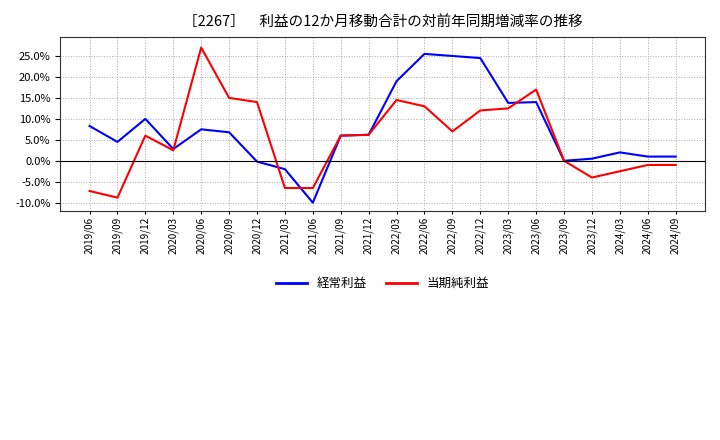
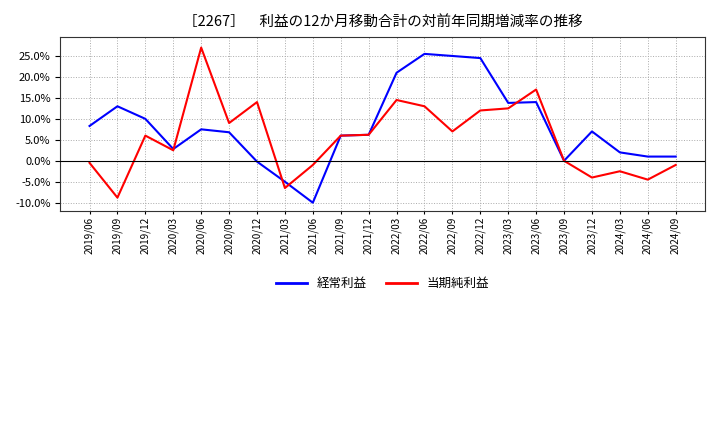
当期純利益/2019/06: -7.2% -> -0.5%
経常利益/2019/09: 4.5% -> 13.0%
当期純利益/2020/09: 15.0% -> 9.0%
経常利益/2021/03: -2.0% -> -5.0%
当期純利益/2021/06: -6.5% -> -1.0%
経常利益/2022/03: 19.0% -> 21.0%
経常利益/2023/12: 0.5% -> 7.0%
当期純利益/2024/06: -1.0% -> -4.5%
